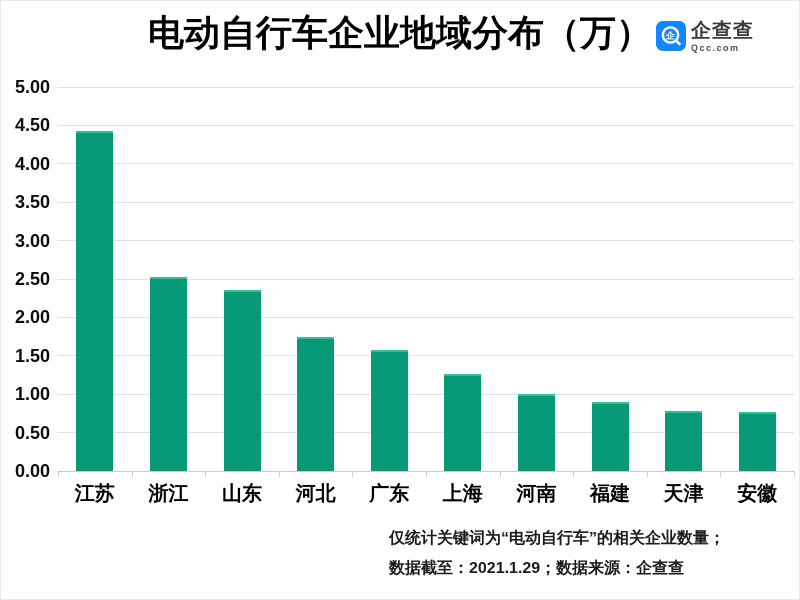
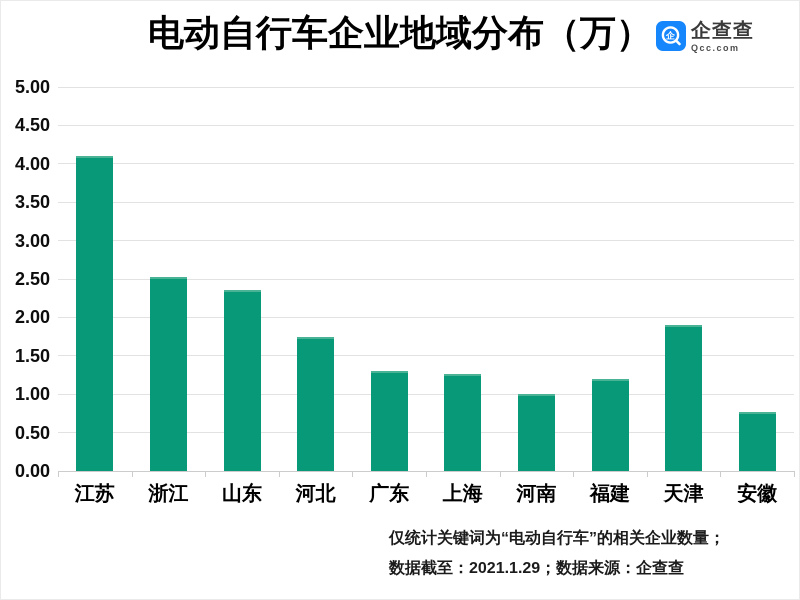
江苏: 4.4 -> 4.1
广东: 1.6 -> 1.3
福建: 0.9 -> 1.2
天津: 0.8 -> 1.9
